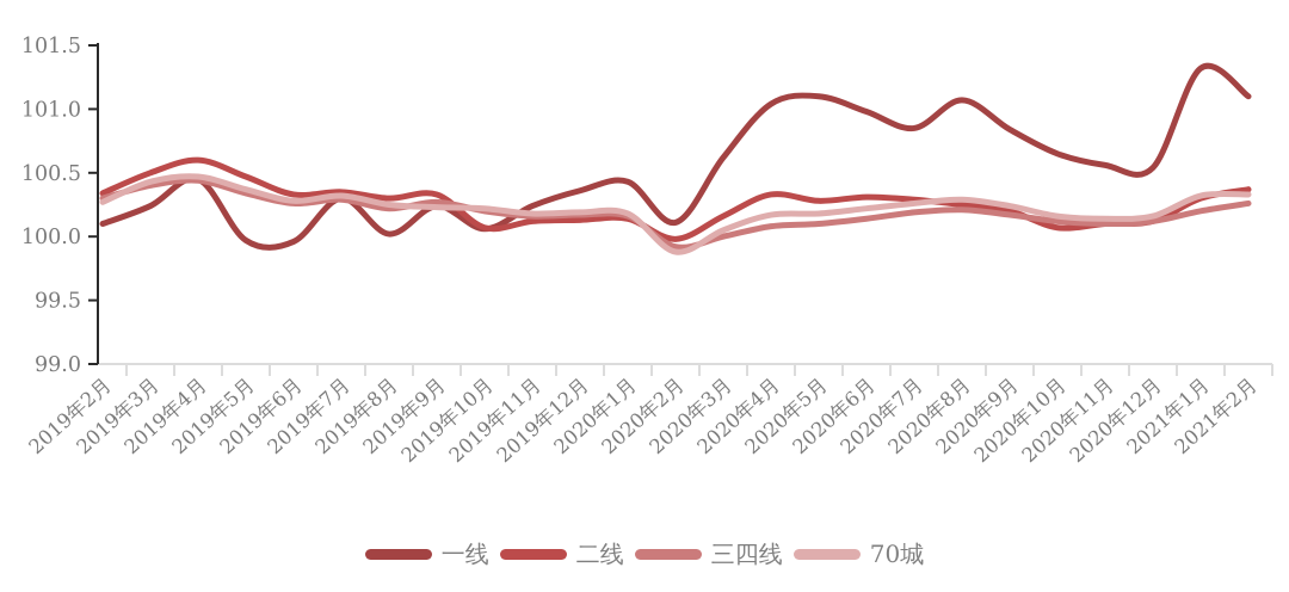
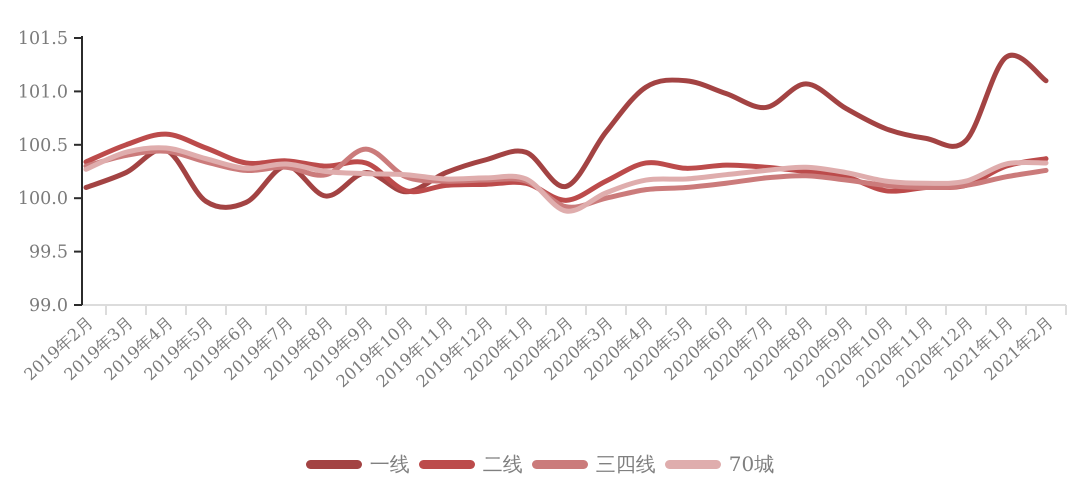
三四线/2019年9月: 100.27 -> 100.46
